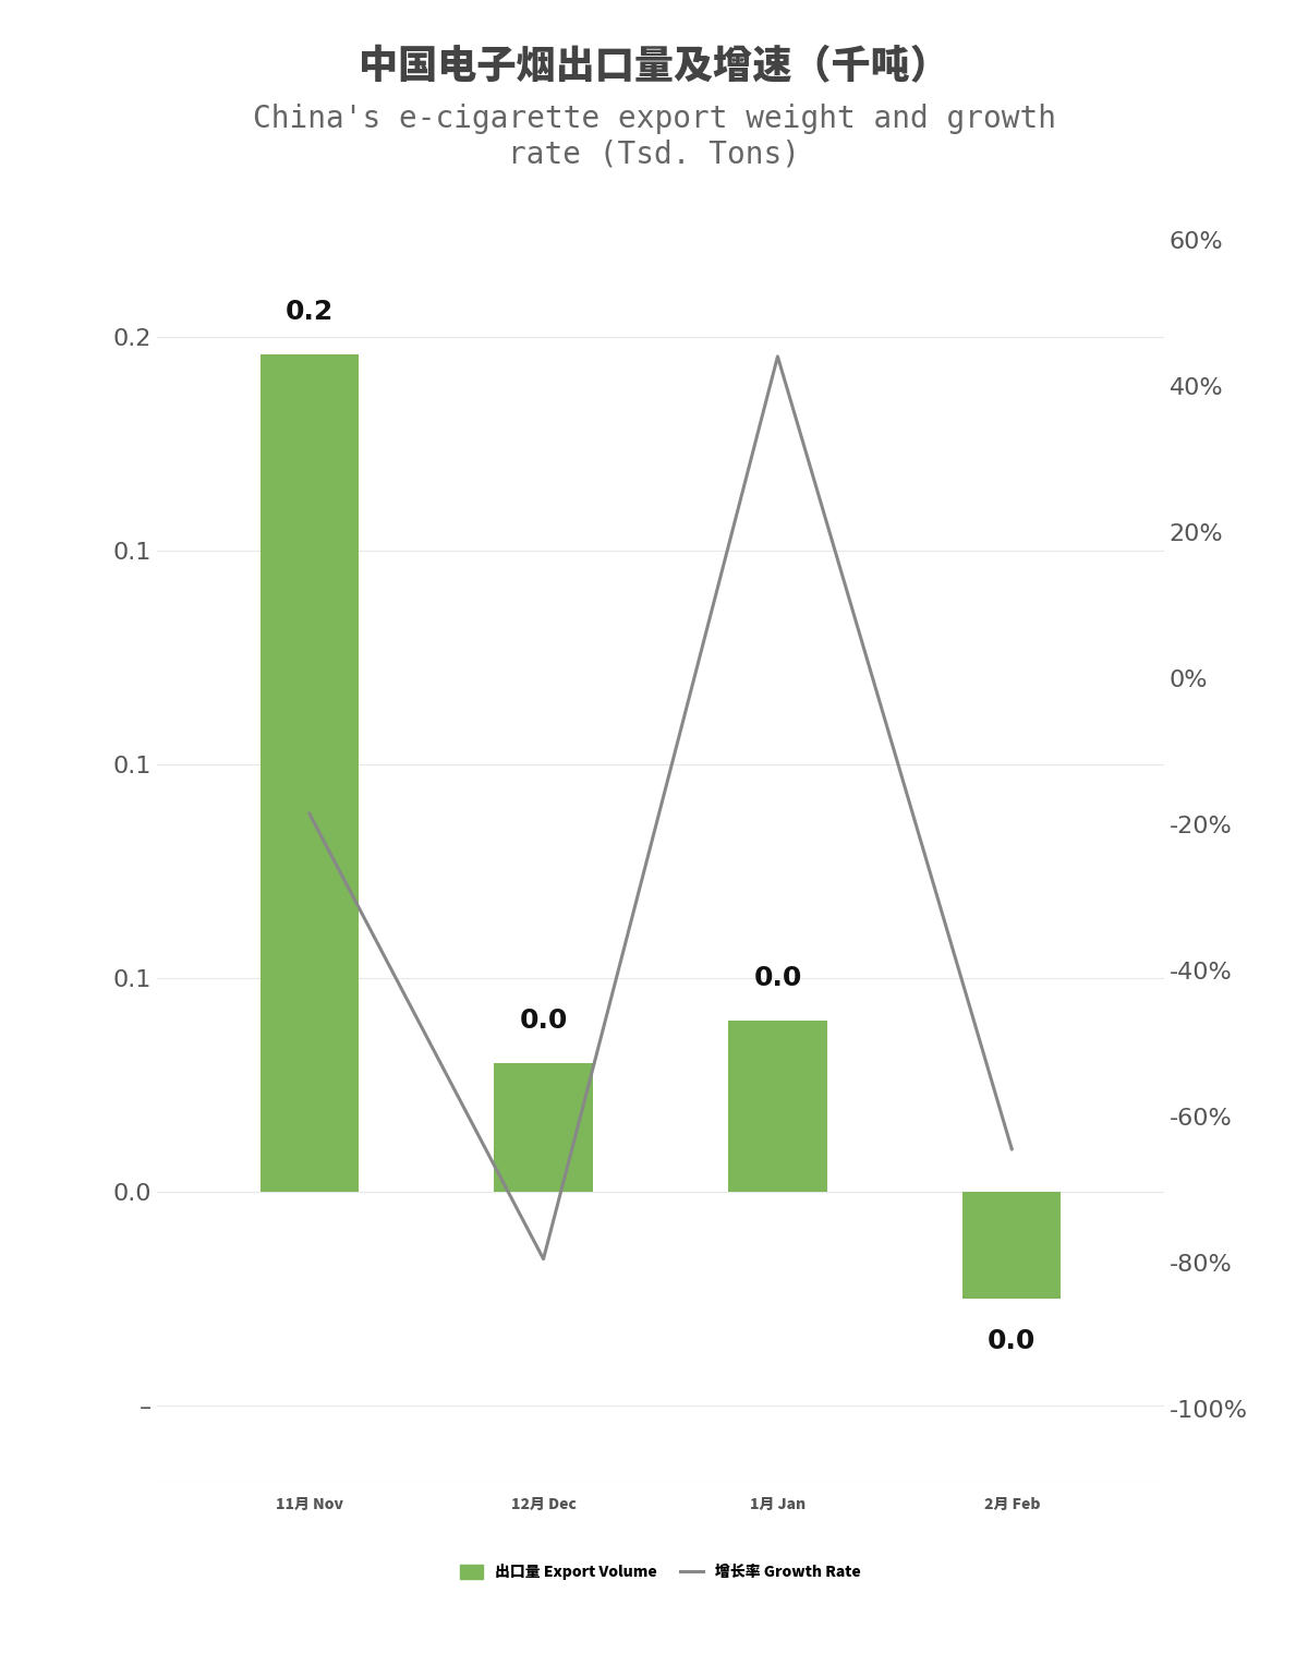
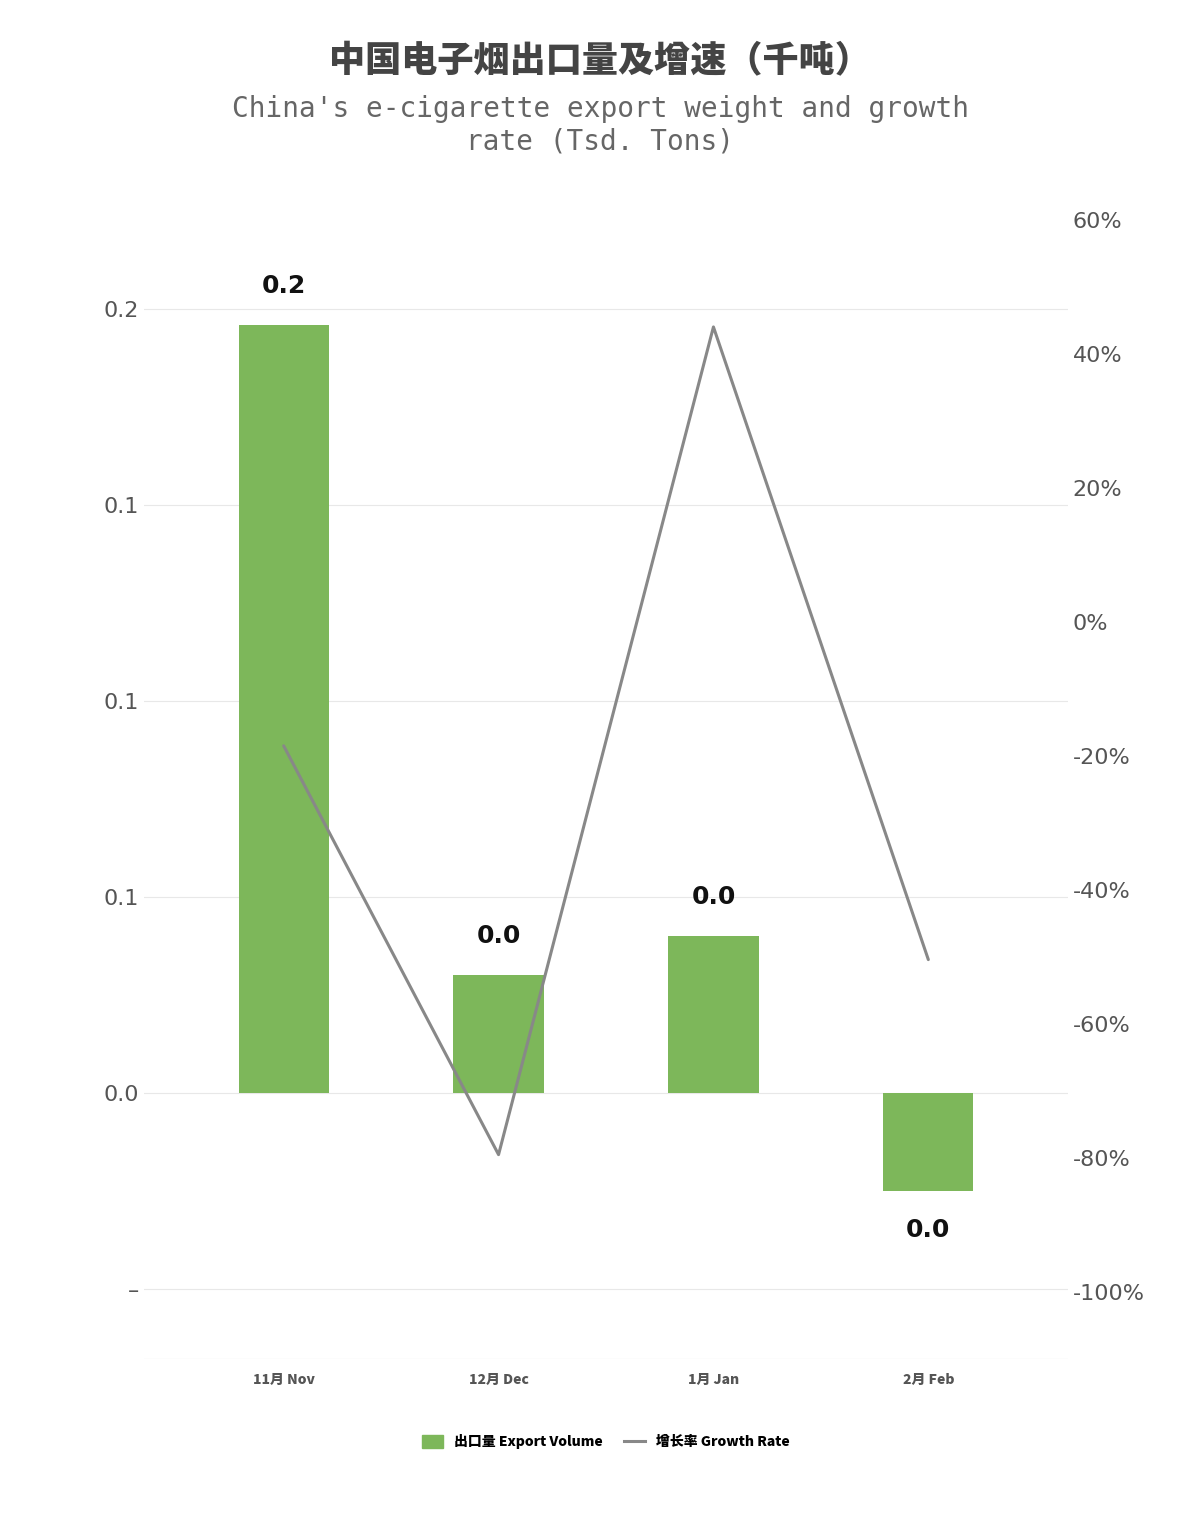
增长率 Growth Rate/2月 Feb: -64.5% -> -50.4%
